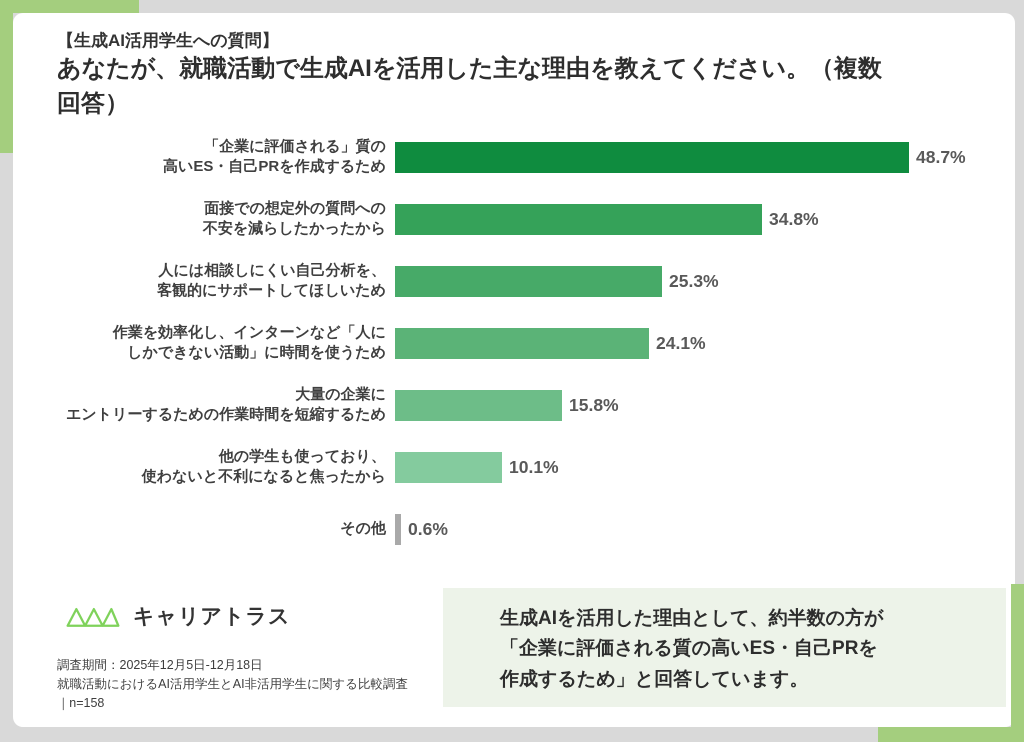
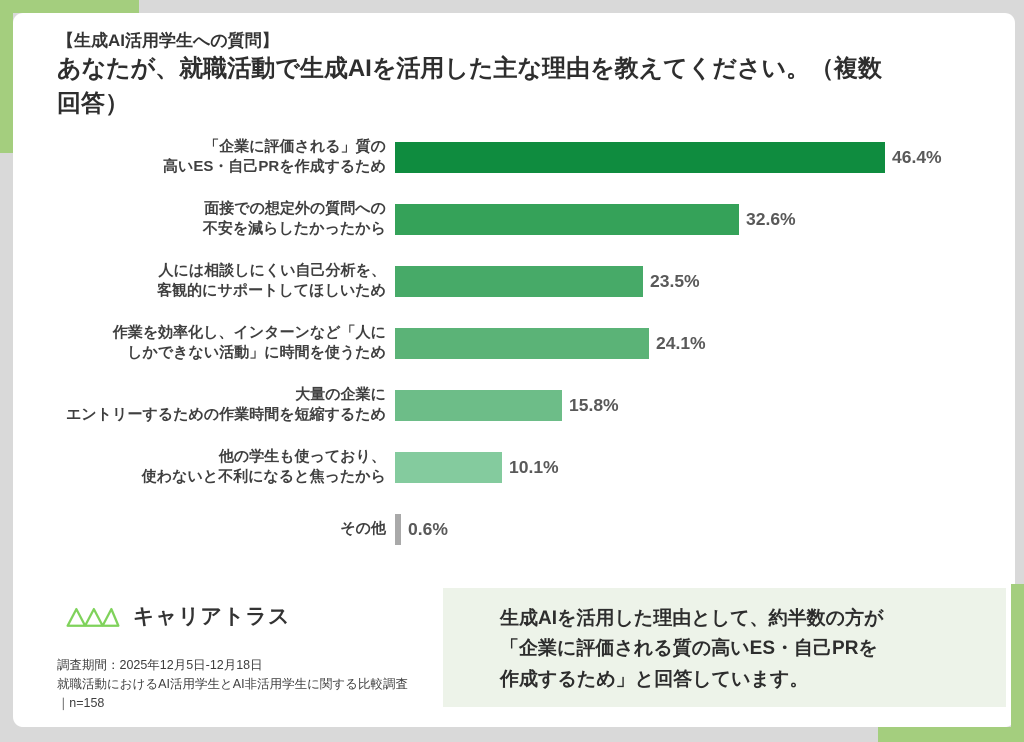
「企業に評価される」質の 高いES・自己PRを作成するため: 48.7% -> 46.4%
面接での想定外の質問への 不安を減らしたかったから: 34.8% -> 32.6%
人には相談しにくい自己分析を、 客観的にサポートしてほしいため: 25.3% -> 23.5%
